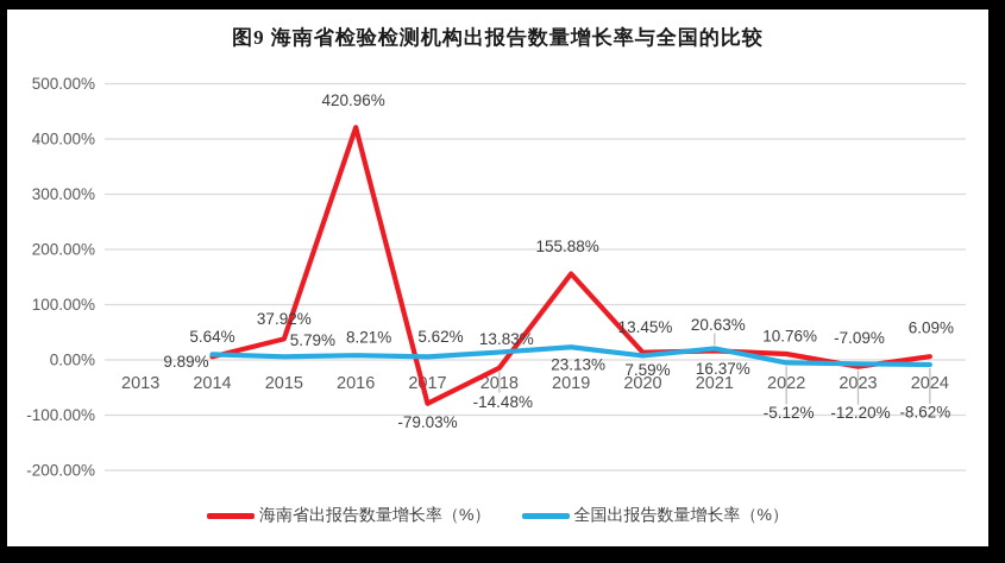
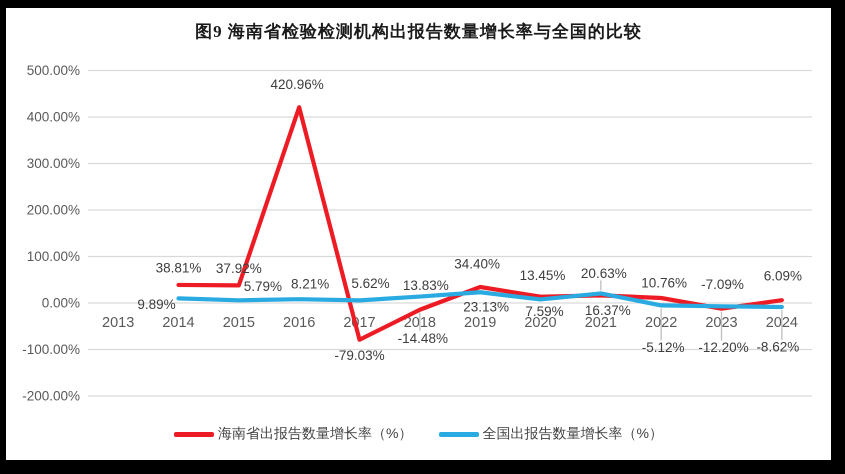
海南省出报告数量增长率（%）/2014: 5.64% -> 38.81%
海南省出报告数量增长率（%）/2019: 155.88% -> 34.40%
